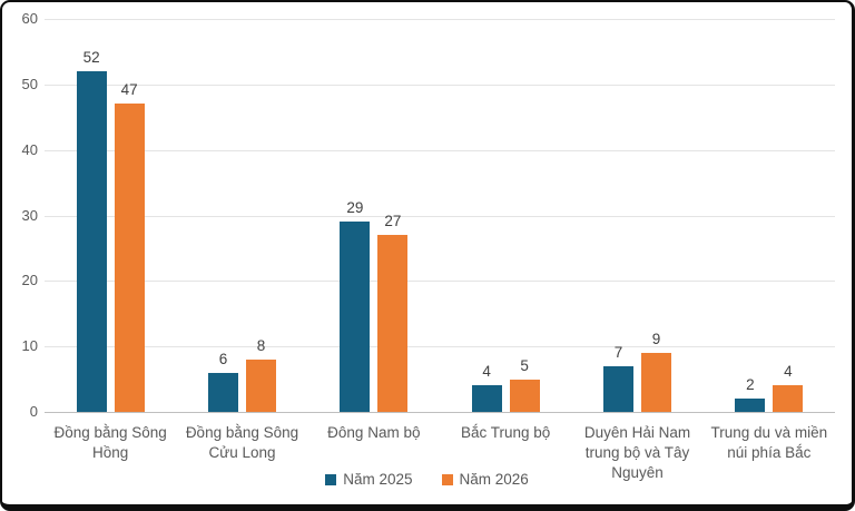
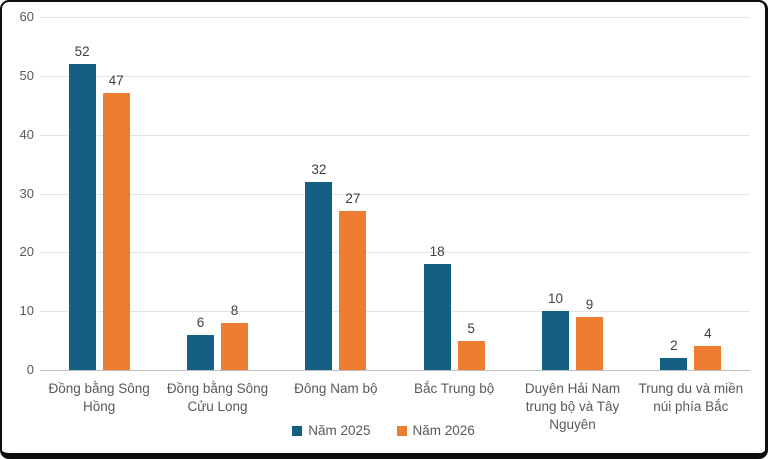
Năm 2025/Đông Nam bộ: 29 -> 32
Năm 2025/Bắc Trung bộ: 4 -> 18
Năm 2025/Duyên Hải Nam trung bộ và Tây Nguyên: 7 -> 10
